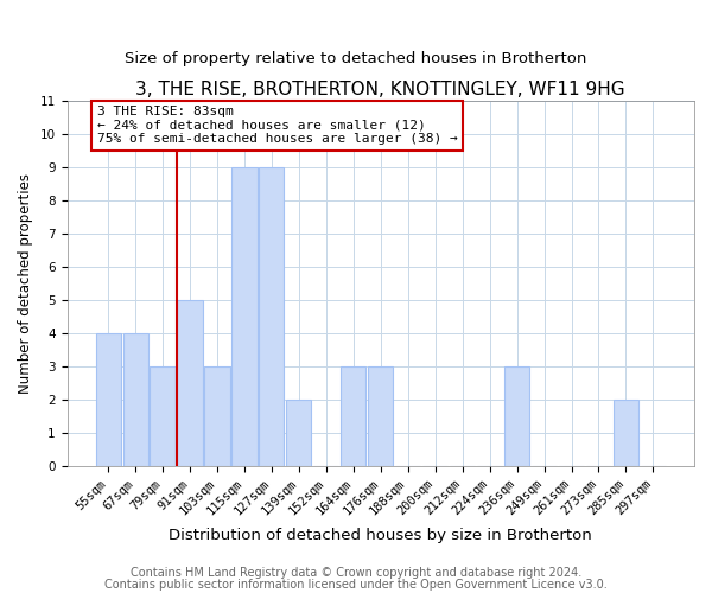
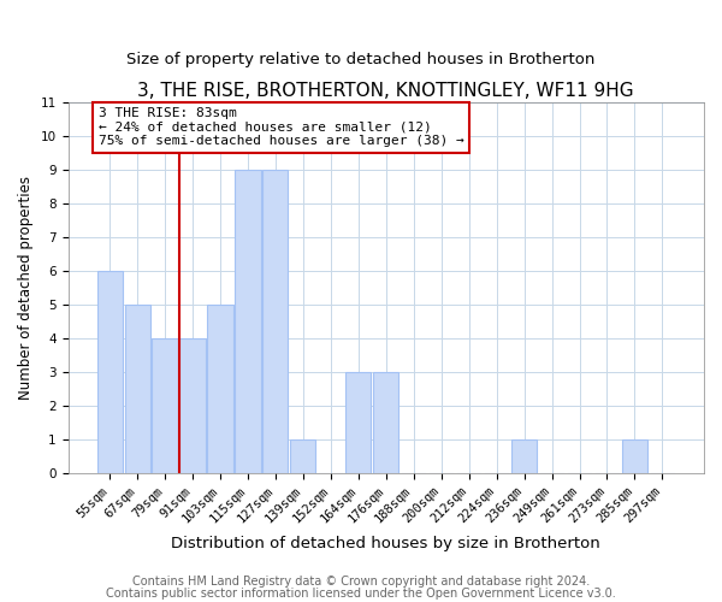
55sqm: 4 -> 6
67sqm: 4 -> 5
79sqm: 3 -> 4
91sqm: 5 -> 4
103sqm: 3 -> 5
139sqm: 2 -> 1
236sqm: 3 -> 1
285sqm: 2 -> 1
